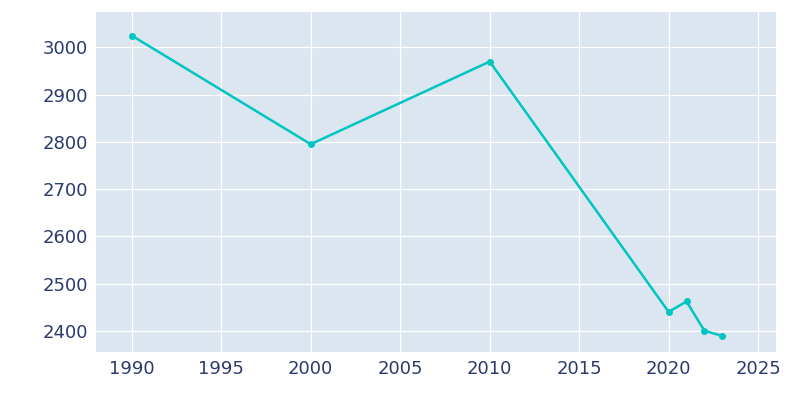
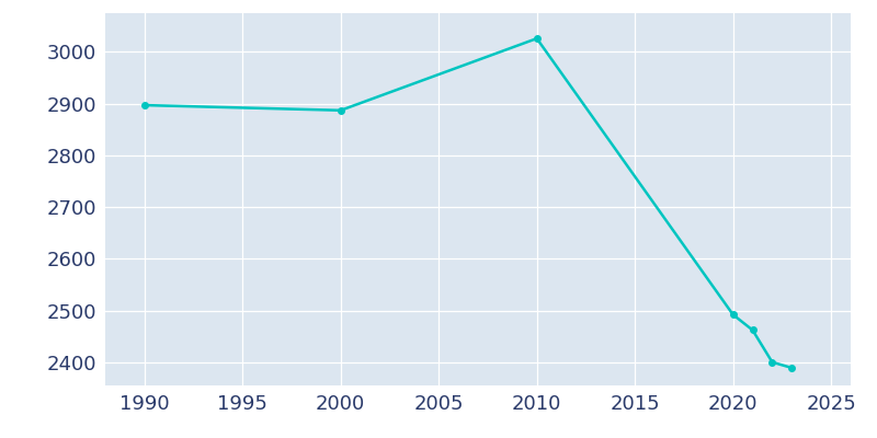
1990: 3025 -> 2897
2000: 2795 -> 2887
2010: 2970 -> 3026
2020: 2440 -> 2492
